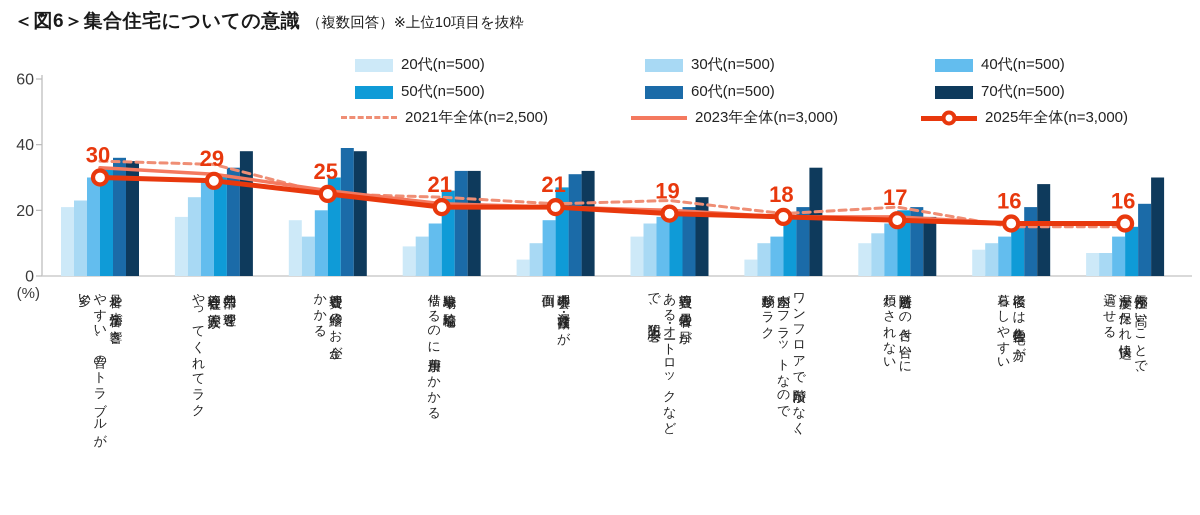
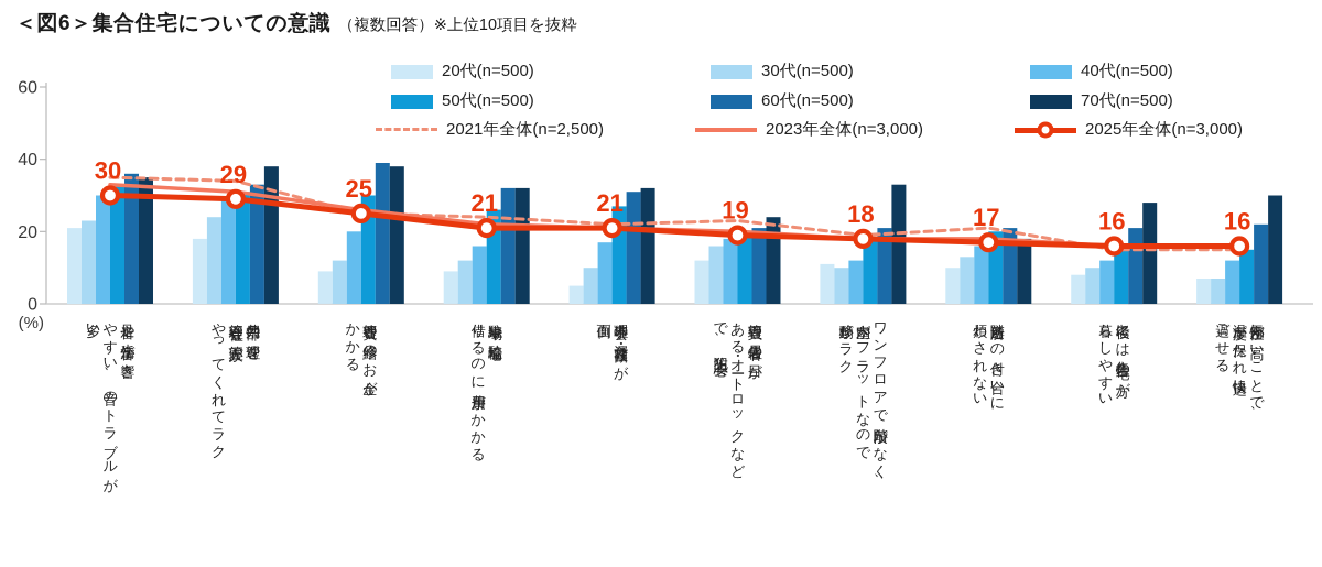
20代(n=500)/管理費や修繕のお金が かかる: 17 -> 9
20代(n=500)/ワンフロアで階段がなく、 室内がフラットなので 移動がラク: 5 -> 11
